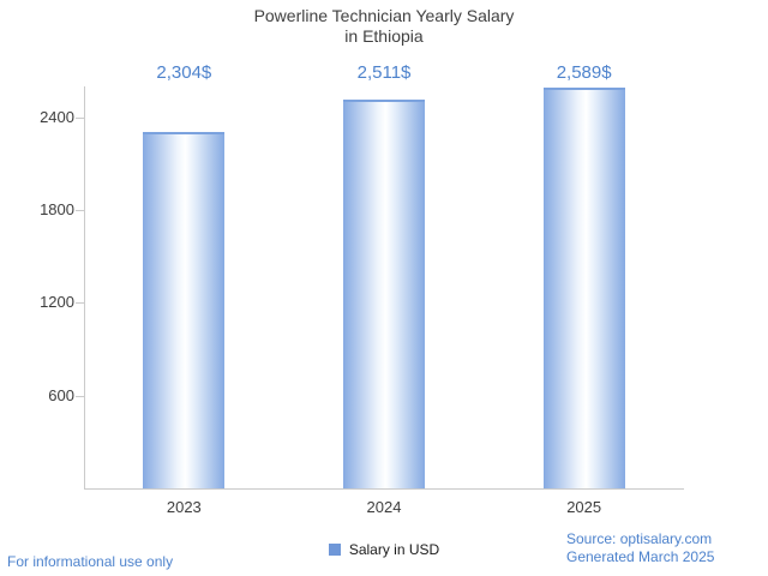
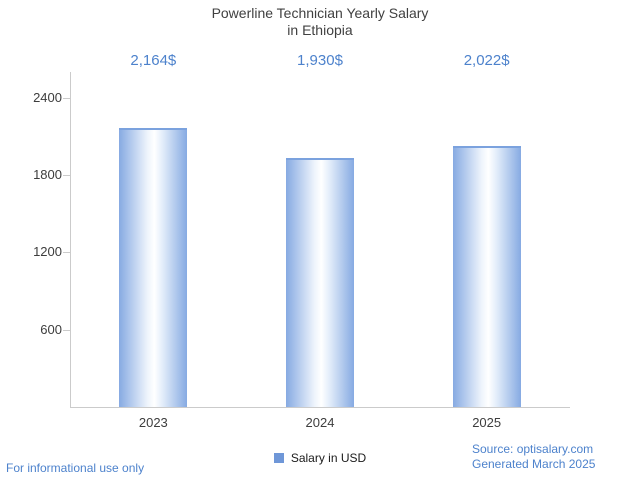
2023: 2,304 -> 2,164
2024: 2,511 -> 1,930
2025: 2,589 -> 2,022
